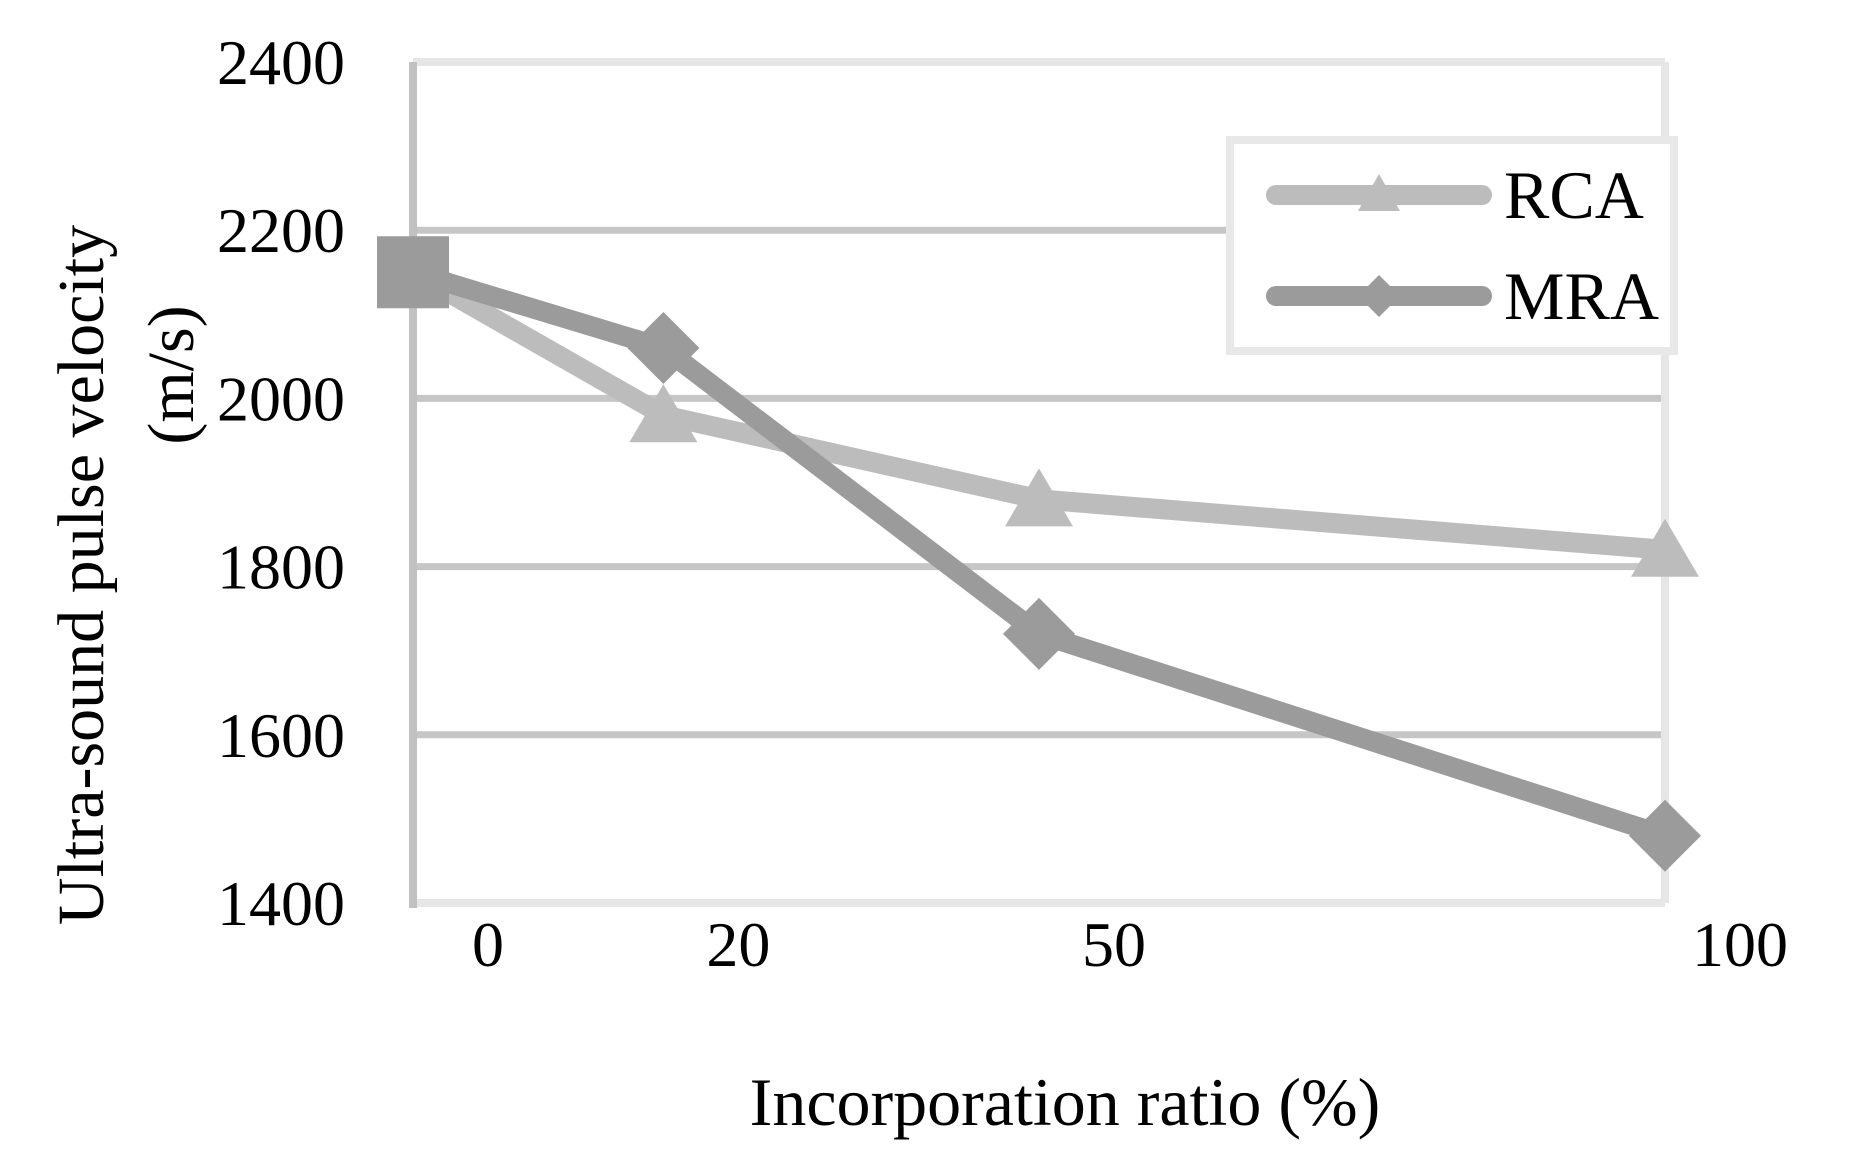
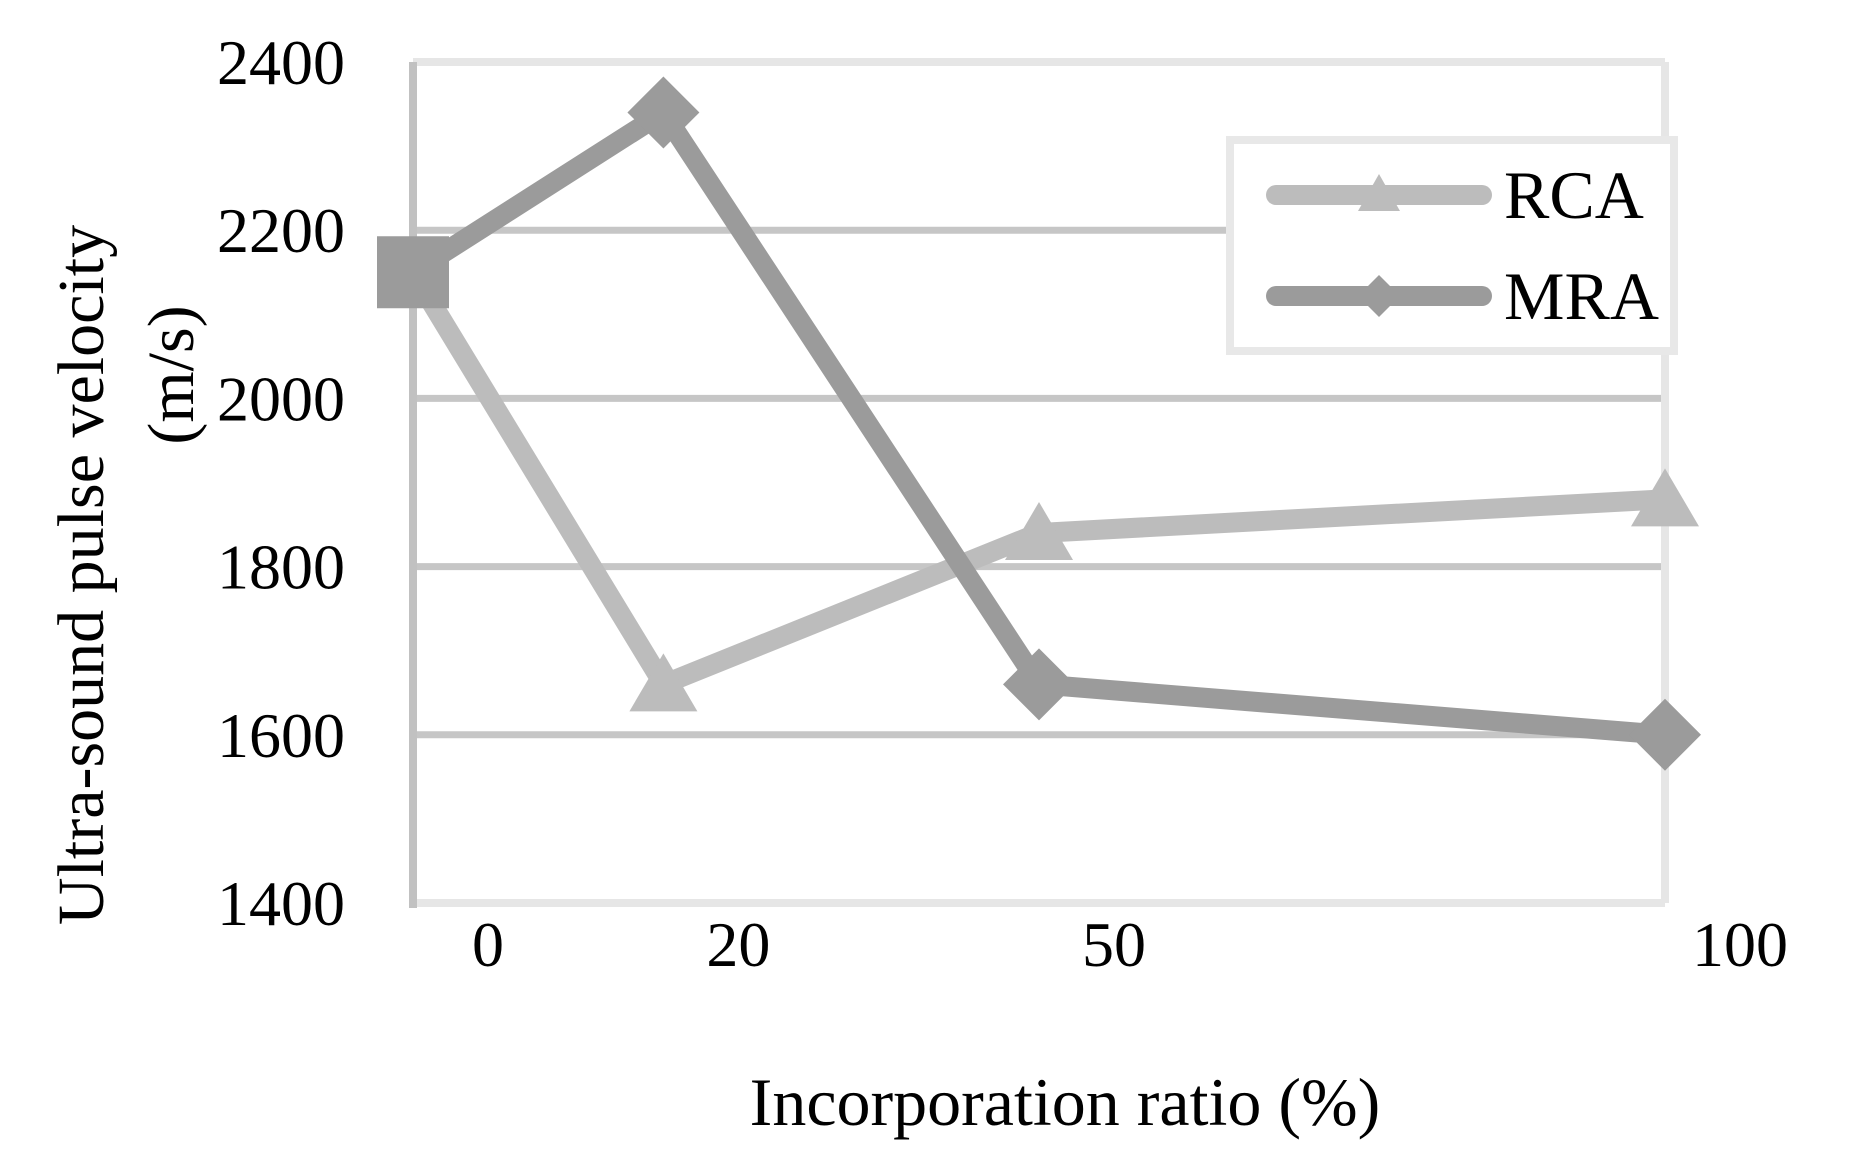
RCA/20: 1980 -> 1660
MRA/20: 2060 -> 2340
RCA/50: 1880 -> 1840
MRA/50: 1720 -> 1660
RCA/100: 1820 -> 1880
MRA/100: 1480 -> 1600
